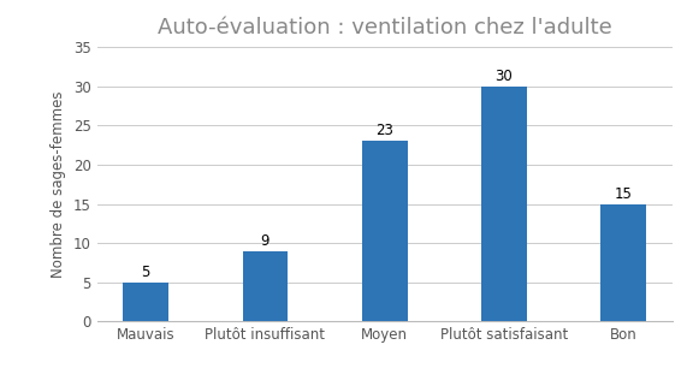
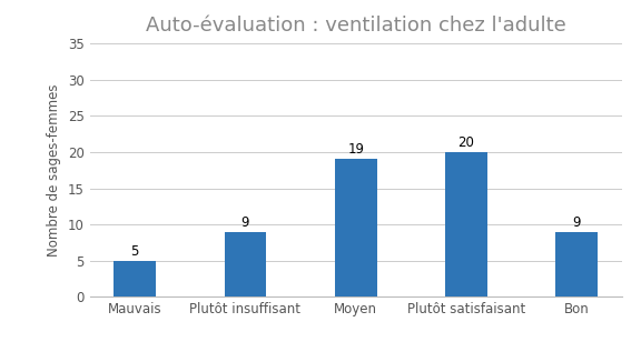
Moyen: 23 -> 19
Plutôt satisfaisant: 30 -> 20
Bon: 15 -> 9
